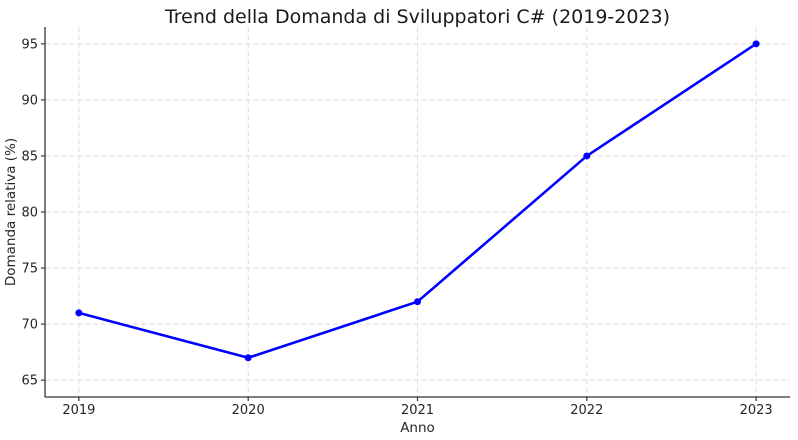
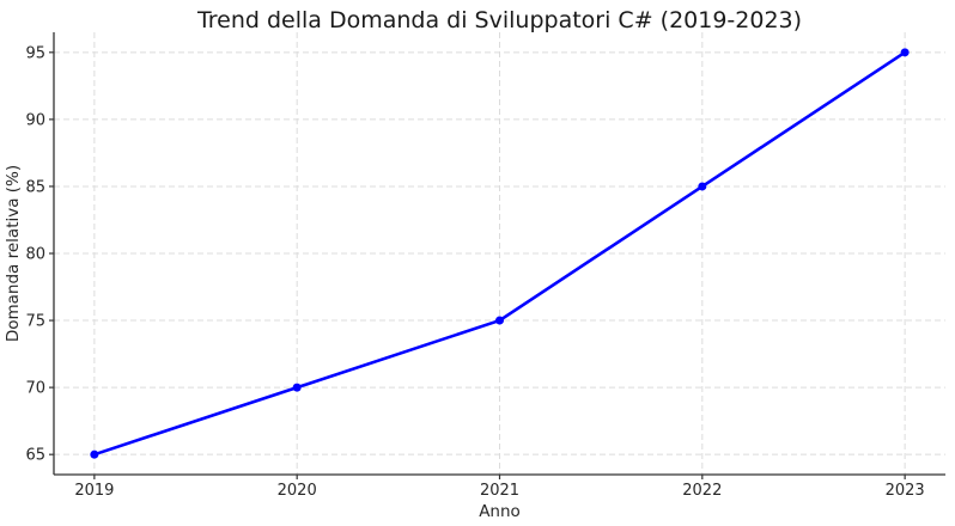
2019: 71 -> 65
2020: 67 -> 70
2021: 72 -> 75
